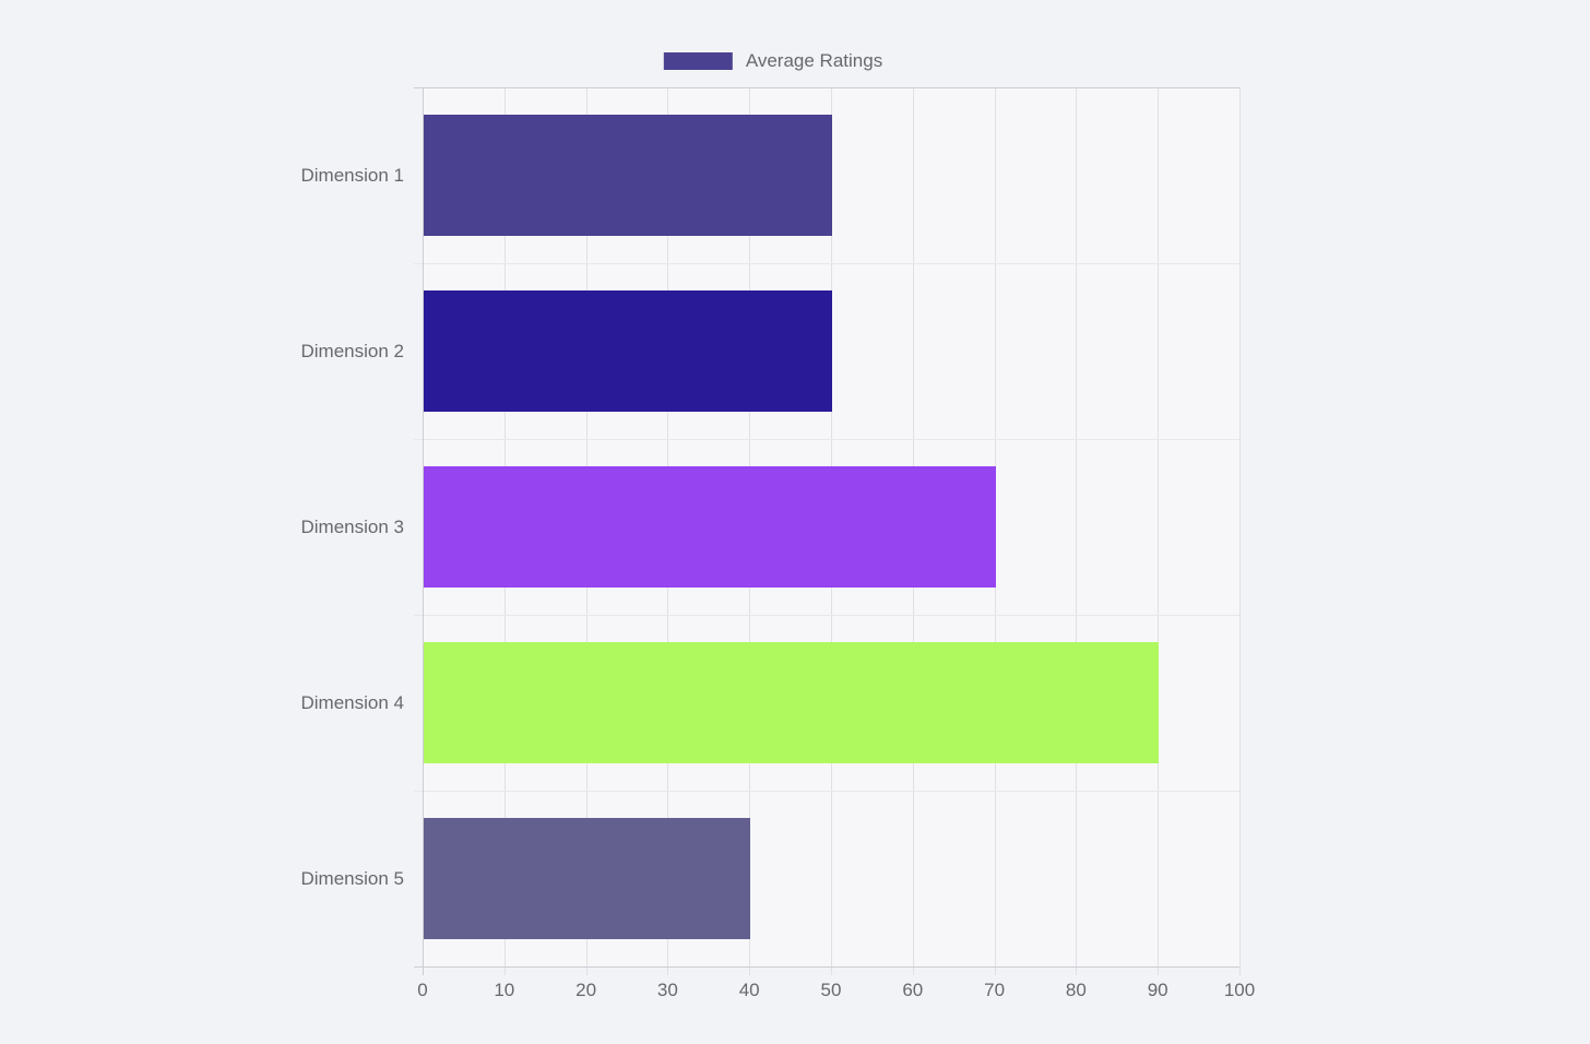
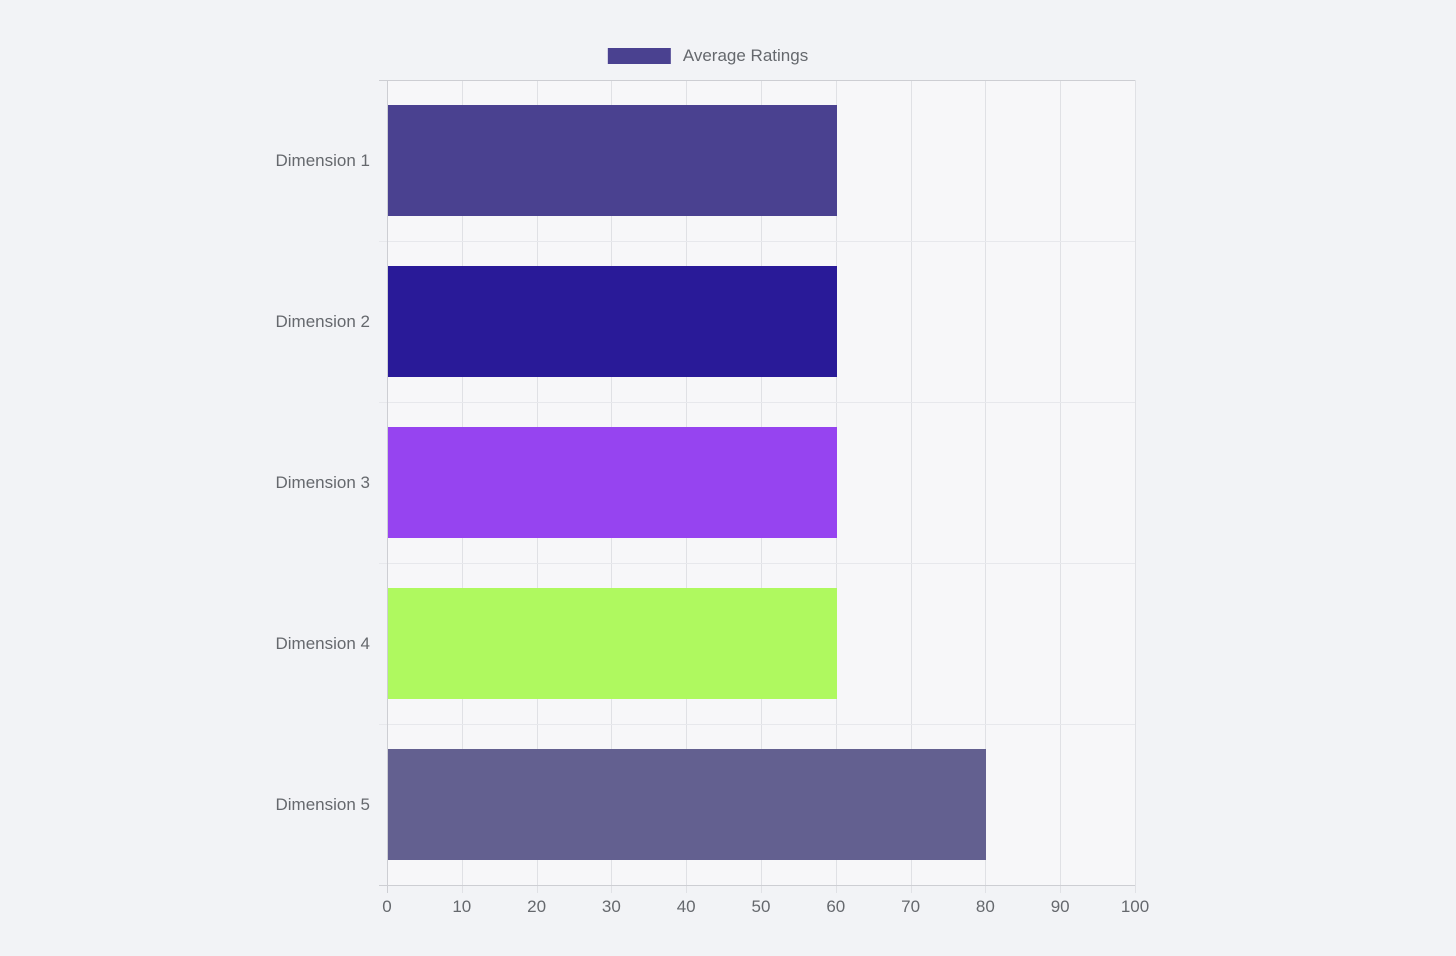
Dimension 1: 50 -> 60
Dimension 2: 50 -> 60
Dimension 3: 70 -> 60
Dimension 4: 90 -> 60
Dimension 5: 40 -> 80
